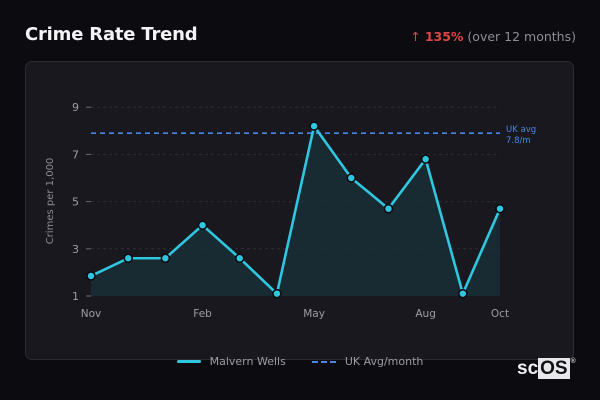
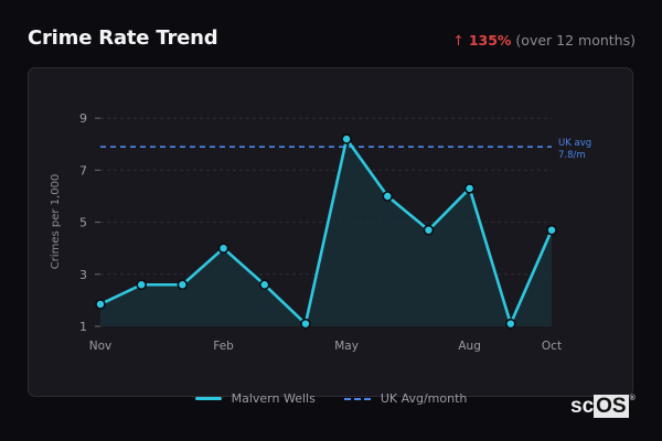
Aug: 6.8 -> 6.3
